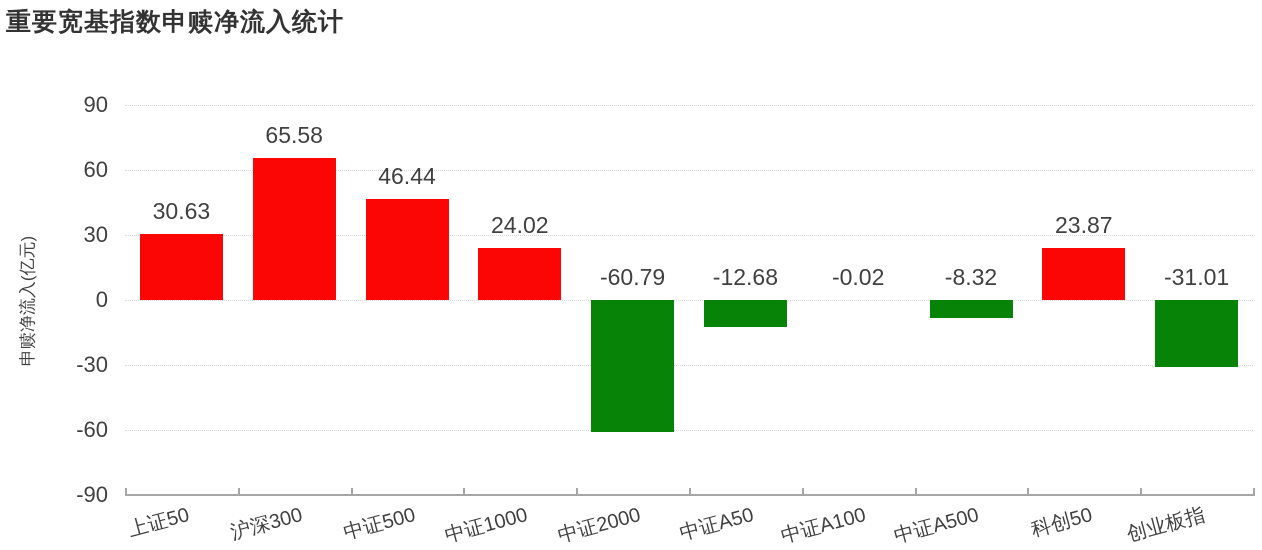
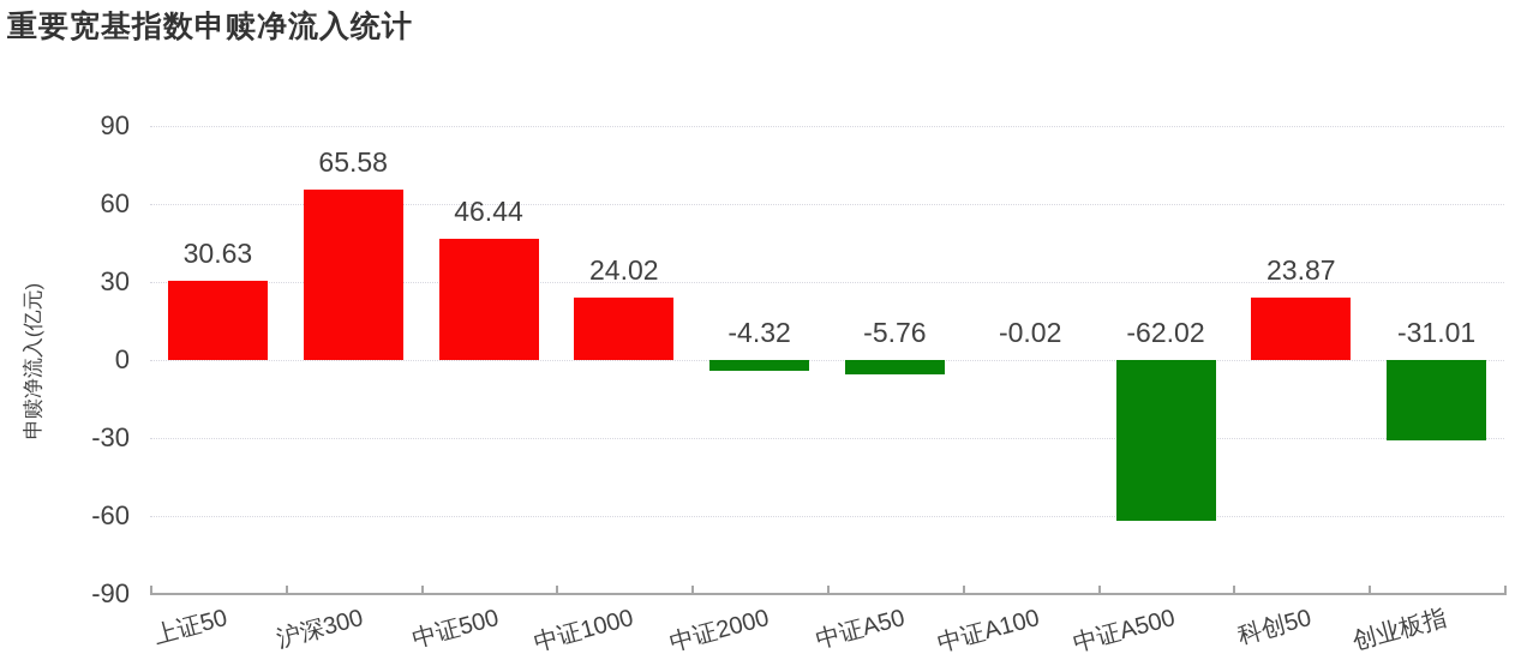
中证2000: -60.79 -> -4.32
中证A50: -12.68 -> -5.76
中证A500: -8.32 -> -62.02
